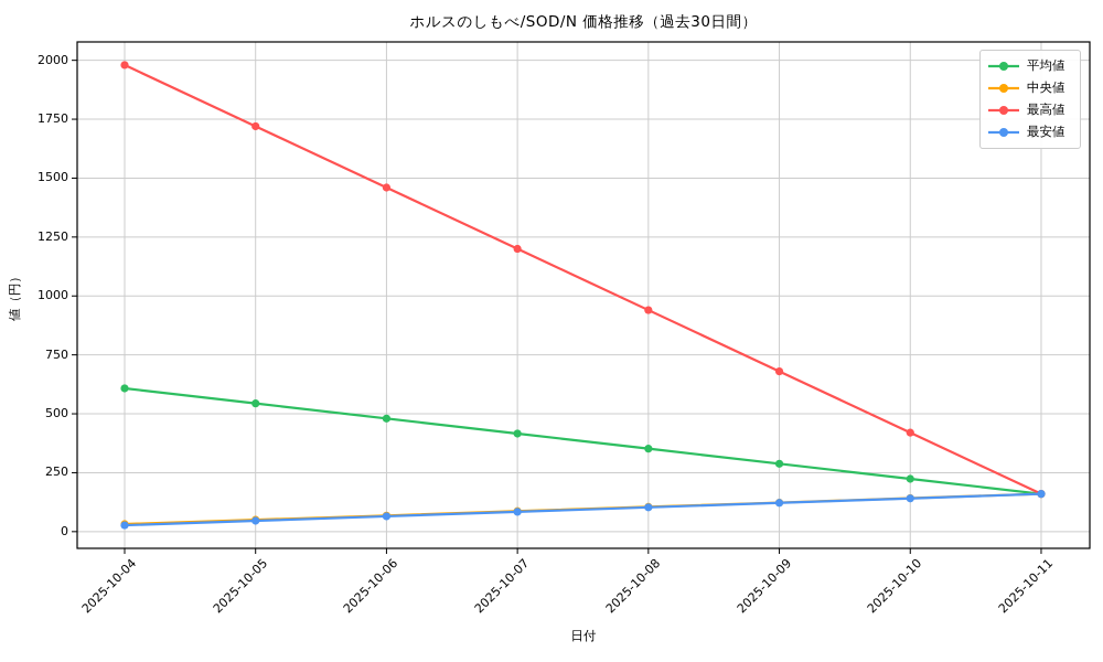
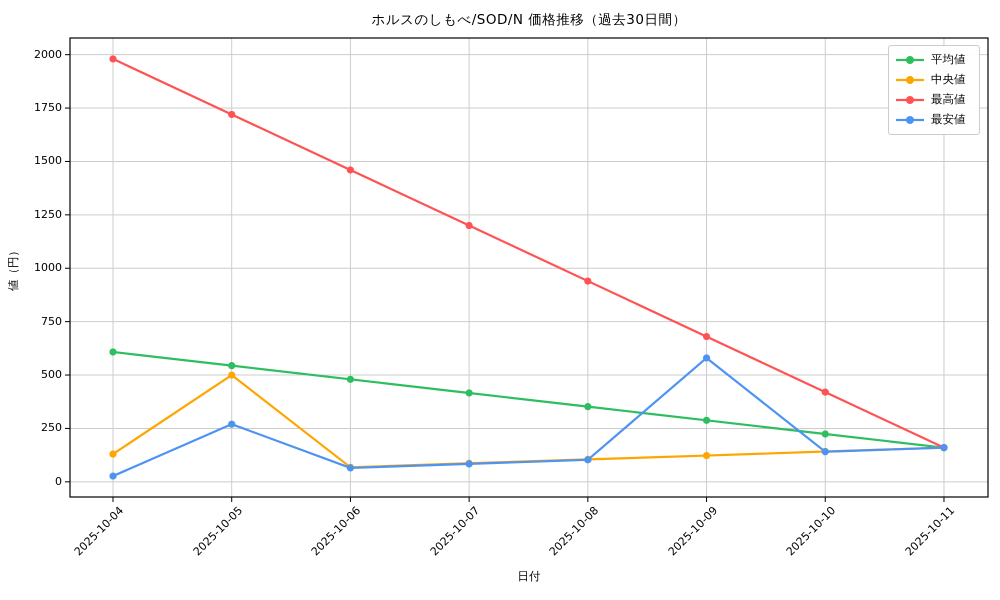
中央値/2025-10-04: 30 -> 130
中央値/2025-10-05: 50 -> 500
最安値/2025-10-05: 50 -> 270
最安値/2025-10-09: 120 -> 580
